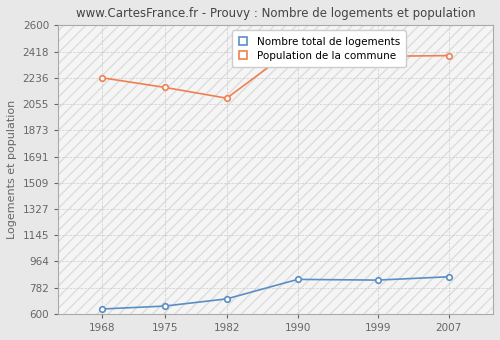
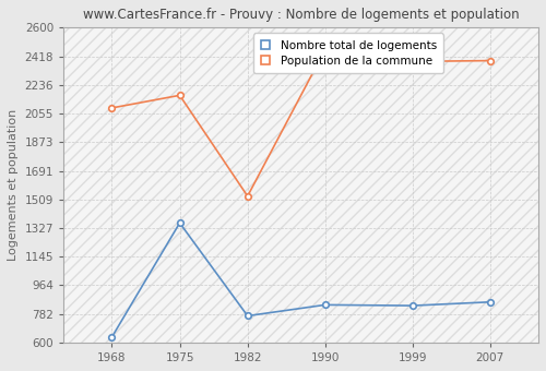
Population de la commune/1968: 2240 -> 2090
Nombre total de logements/1975: 660 -> 1360
Nombre total de logements/1982: 700 -> 770
Population de la commune/1982: 2100 -> 1530
